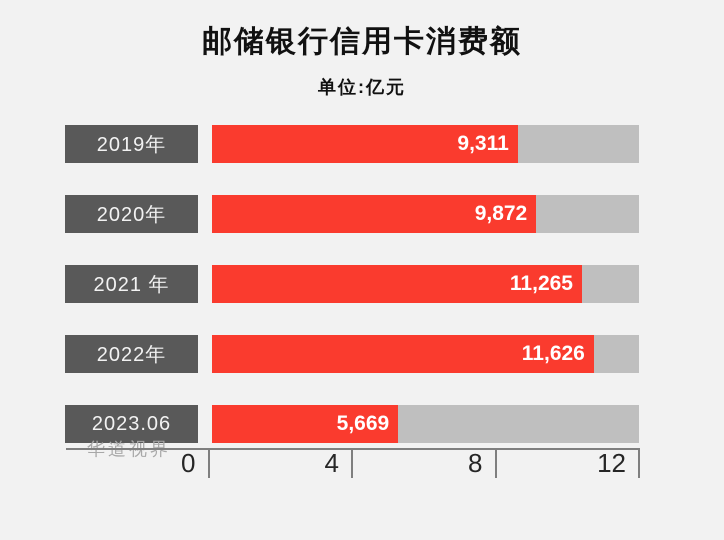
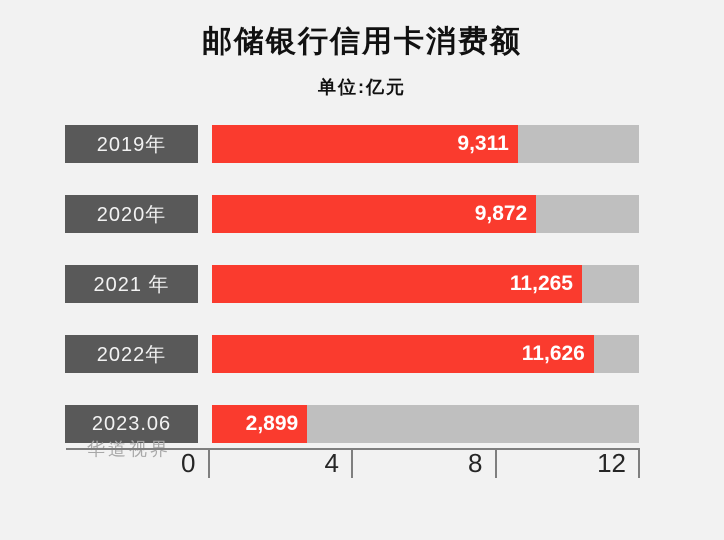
2023.06: 5,669 -> 2,899
